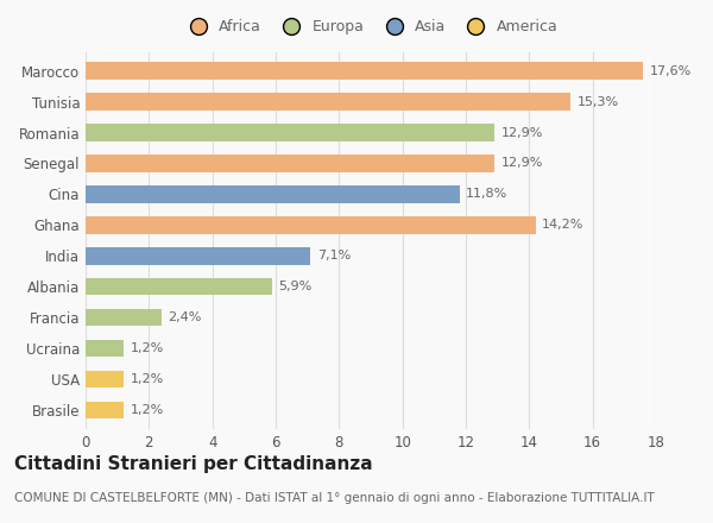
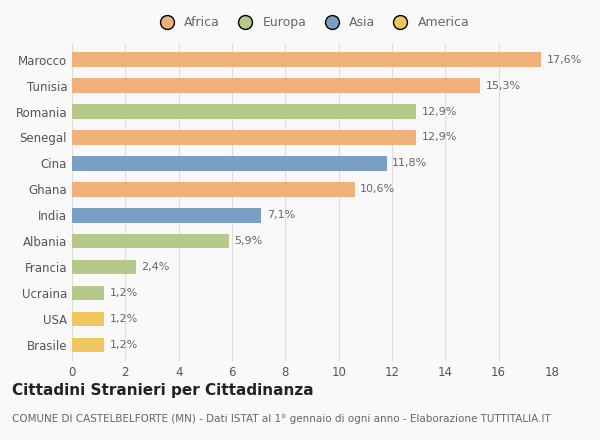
Ghana: 14,2% -> 10,6%
